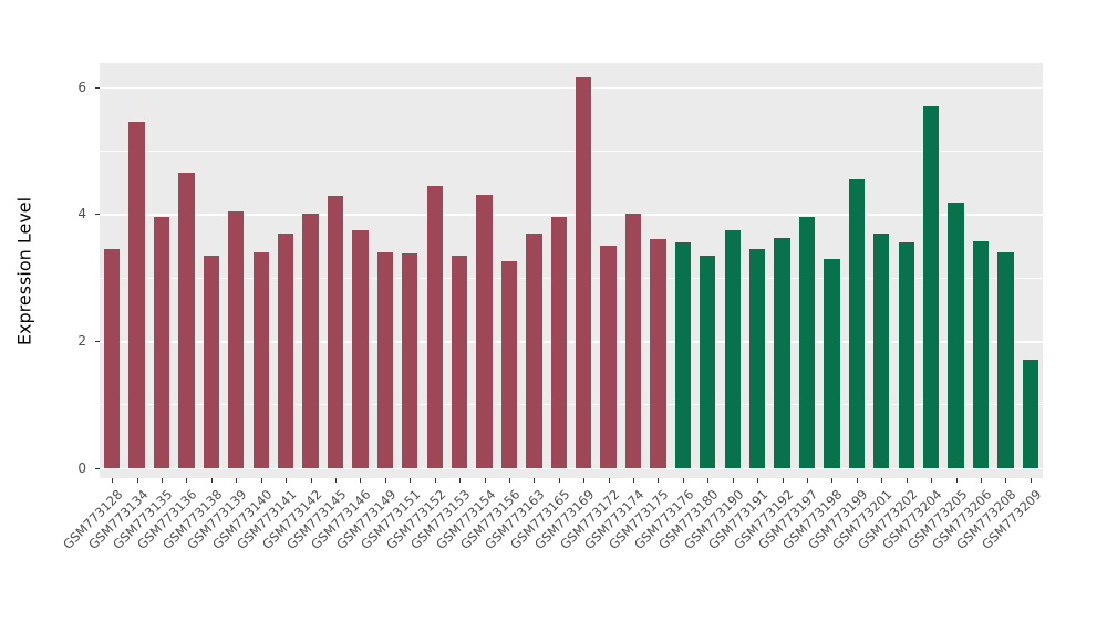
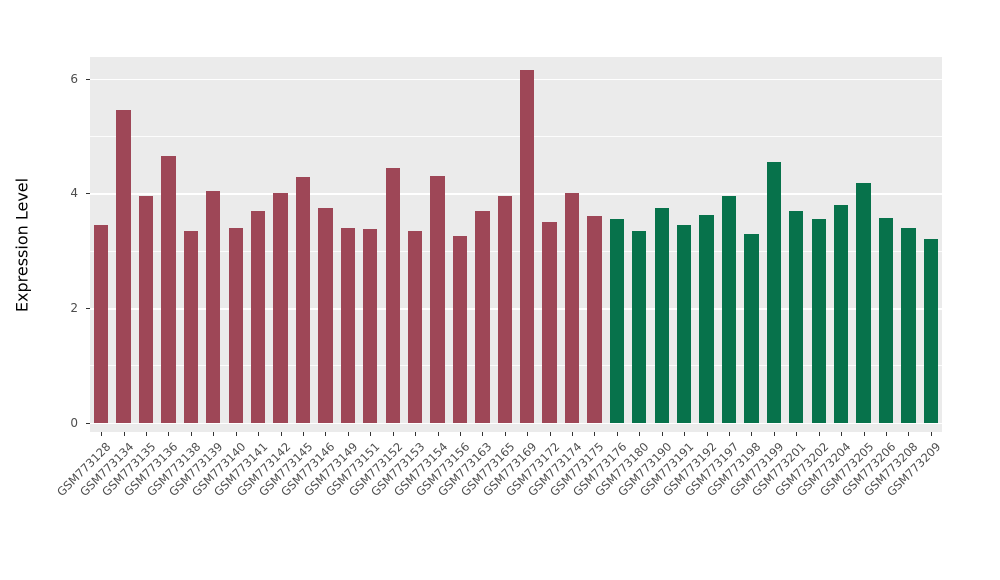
GSM773204: 5.7 -> 3.8
GSM773209: 1.7 -> 3.2
